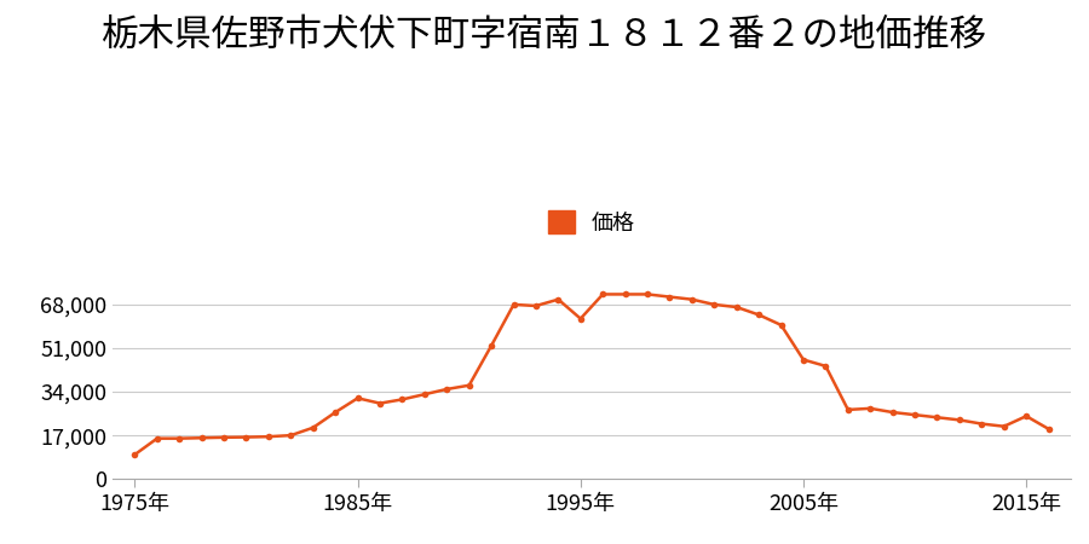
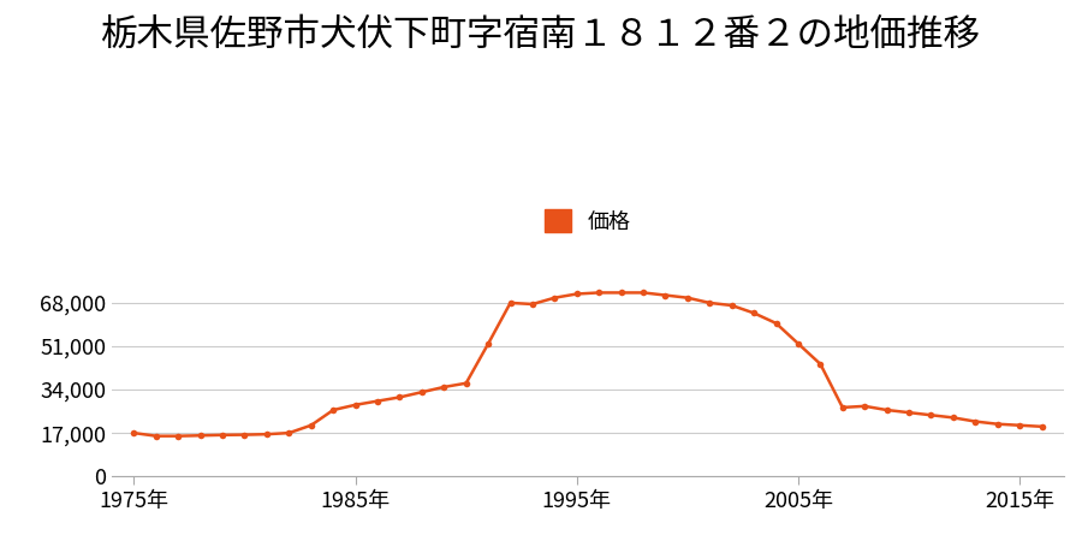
1975年: 9,500 -> 17,000
1985年: 31,500 -> 28,000
1995年: 62,500 -> 71,500
2005年: 46,500 -> 52,000
2015年: 24,500 -> 20,000
